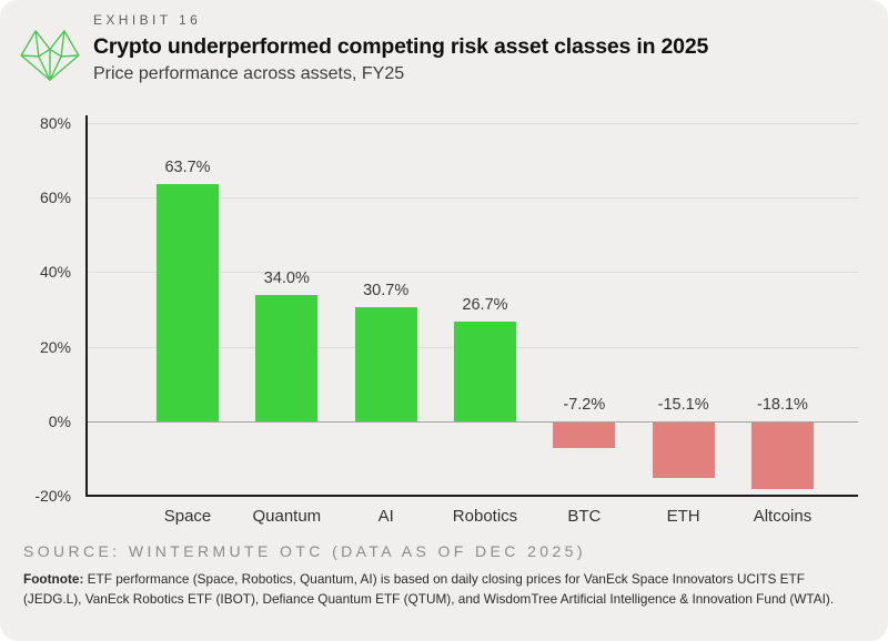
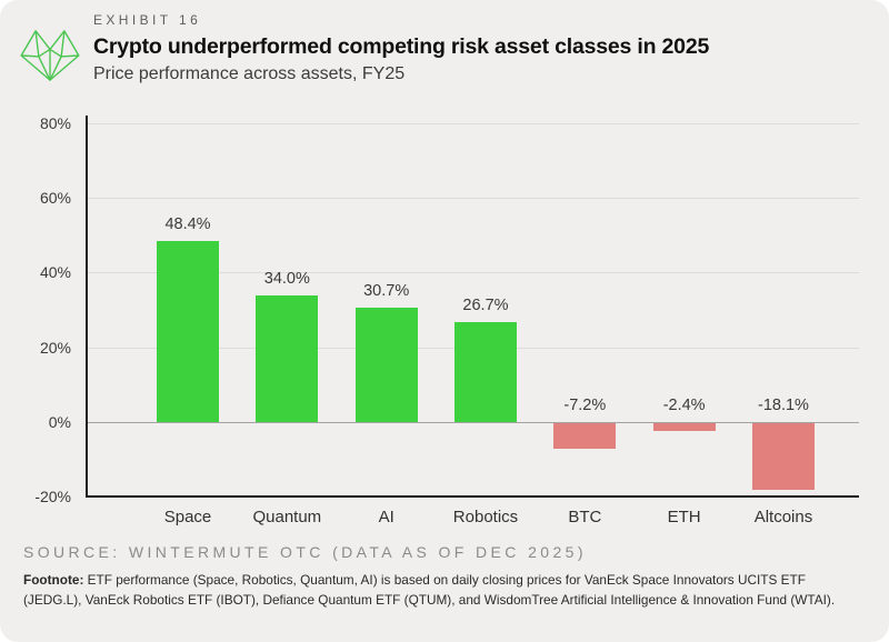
Space: 63.7% -> 48.4%
ETH: -15.1% -> -2.4%
